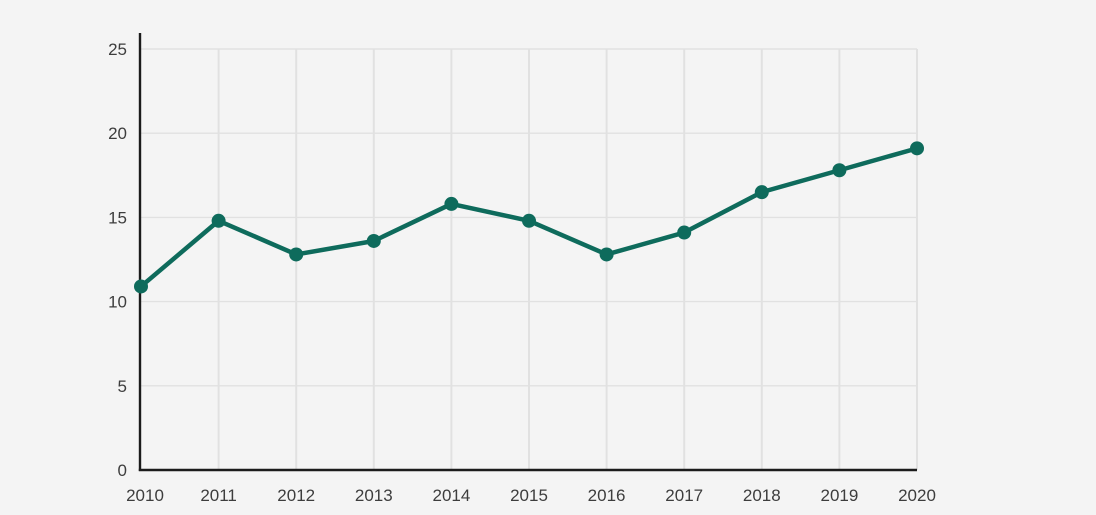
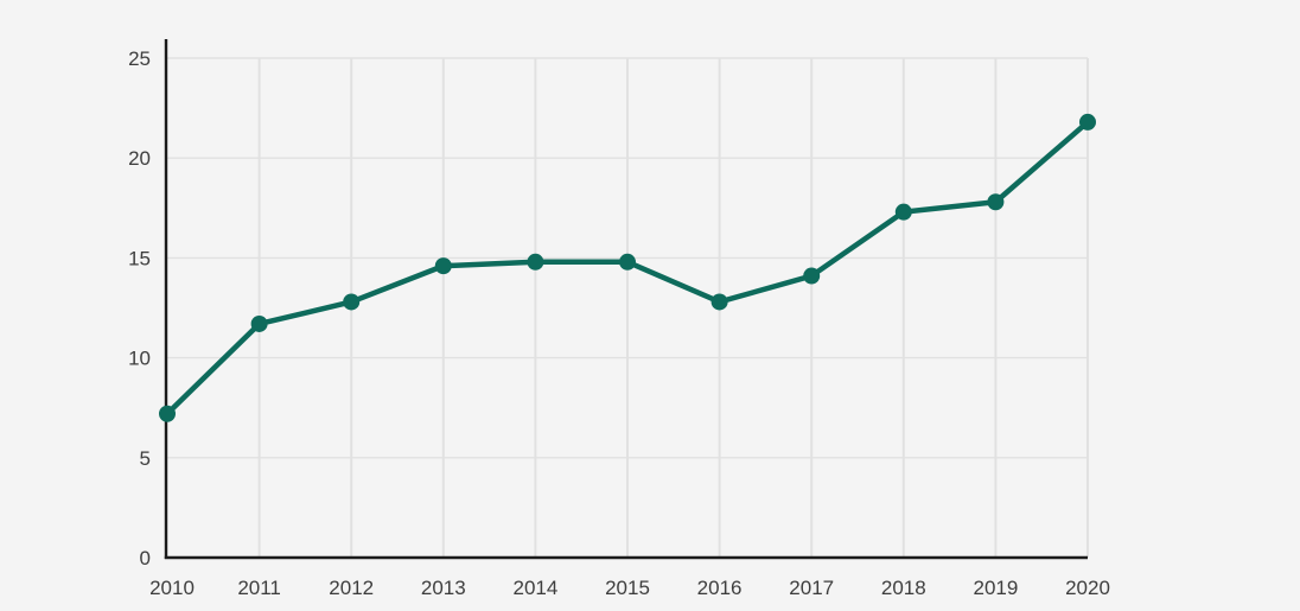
2010: 10.9 -> 7.2
2011: 14.8 -> 11.7
2013: 13.6 -> 14.6
2014: 15.8 -> 14.8
2018: 16.5 -> 17.3
2020: 19.1 -> 21.8
